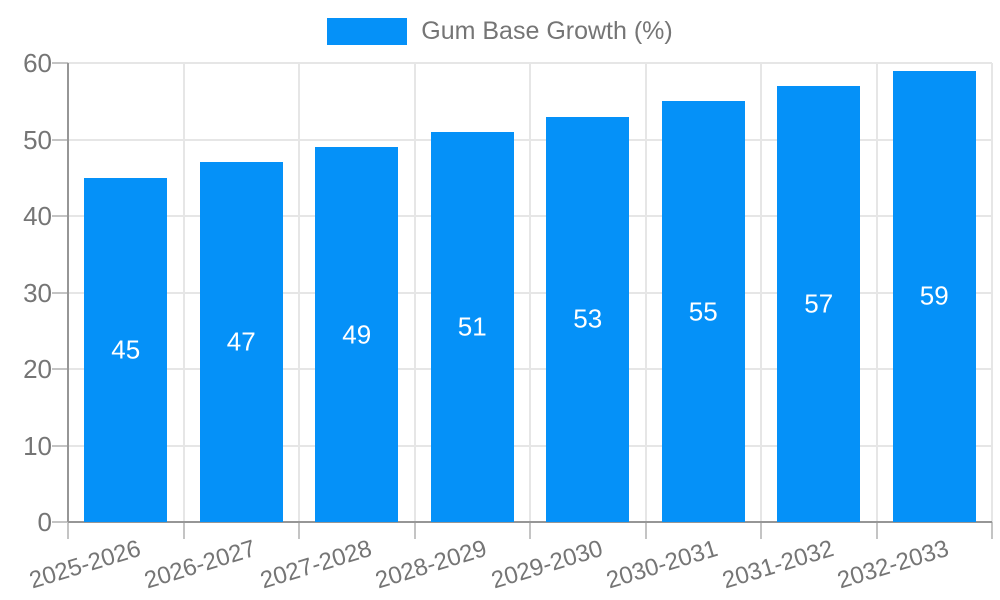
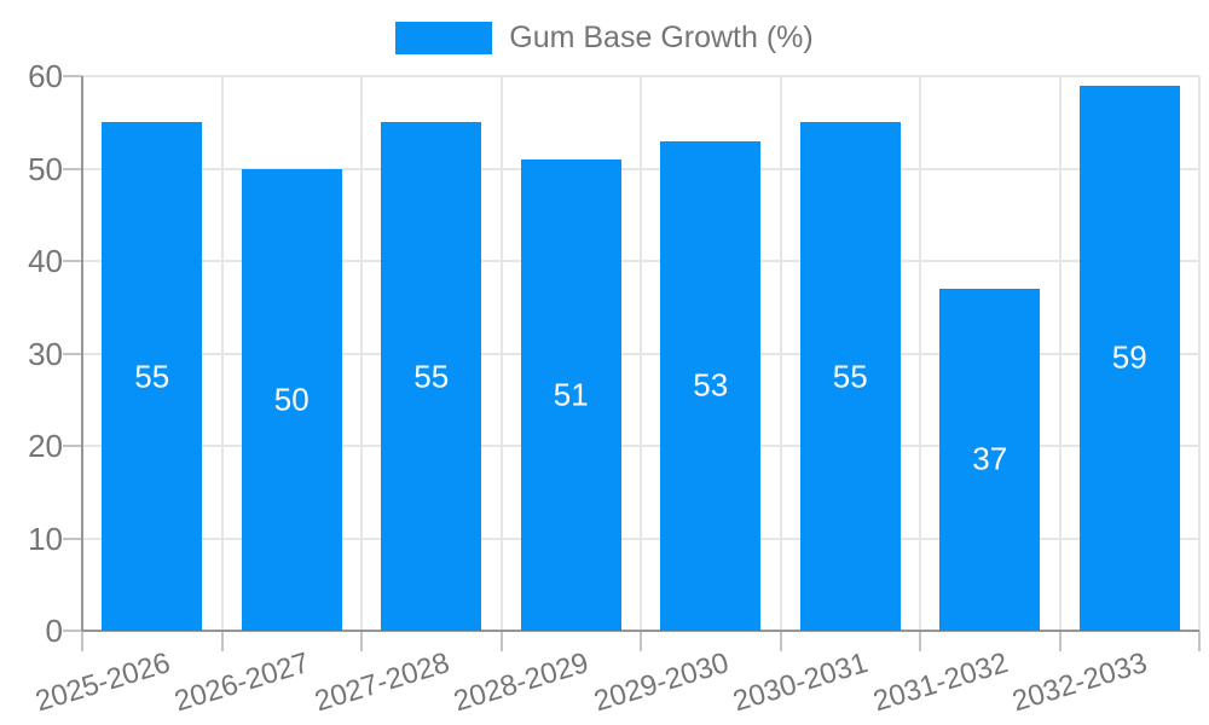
2025-2026: 45 -> 55
2026-2027: 47 -> 50
2027-2028: 49 -> 55
2031-2032: 57 -> 37
